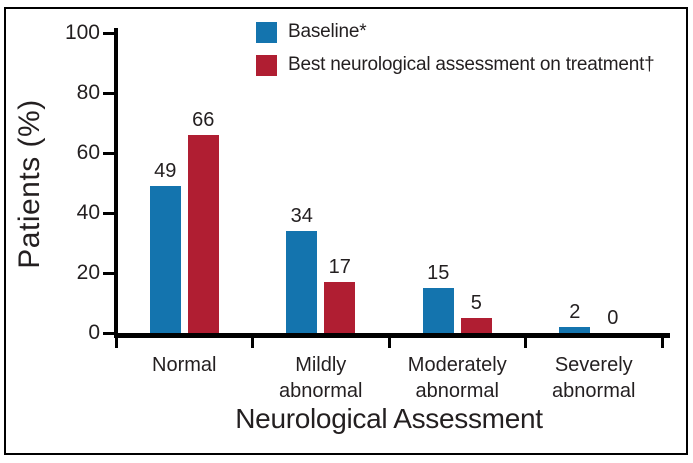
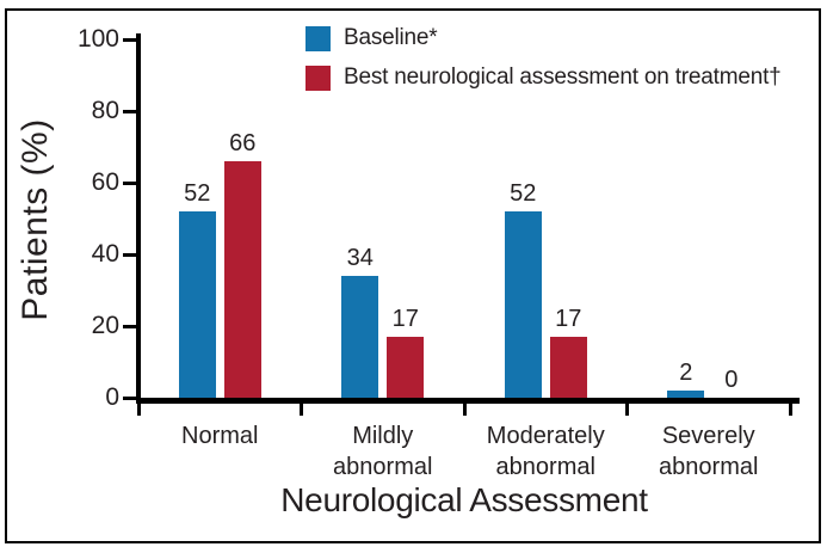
Baseline*/Normal: 49 -> 52
Baseline*/Moderately abnormal: 15 -> 52
Best neurological assessment on treatment†/Moderately abnormal: 5 -> 17
